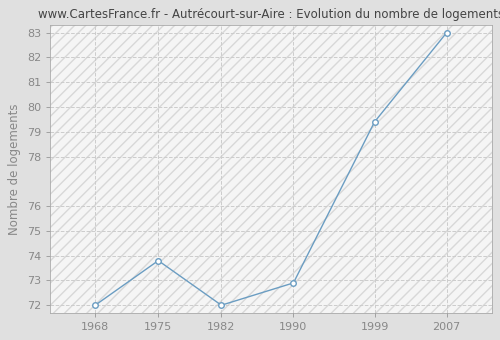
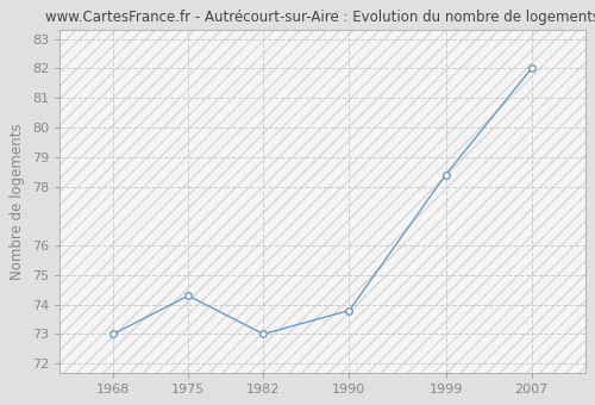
1968: 72.0 -> 73.0
1975: 73.8 -> 74.3
1982: 72.0 -> 73.0
1990: 72.9 -> 73.8
1999: 79.4 -> 78.4
2007: 83.0 -> 82.0
